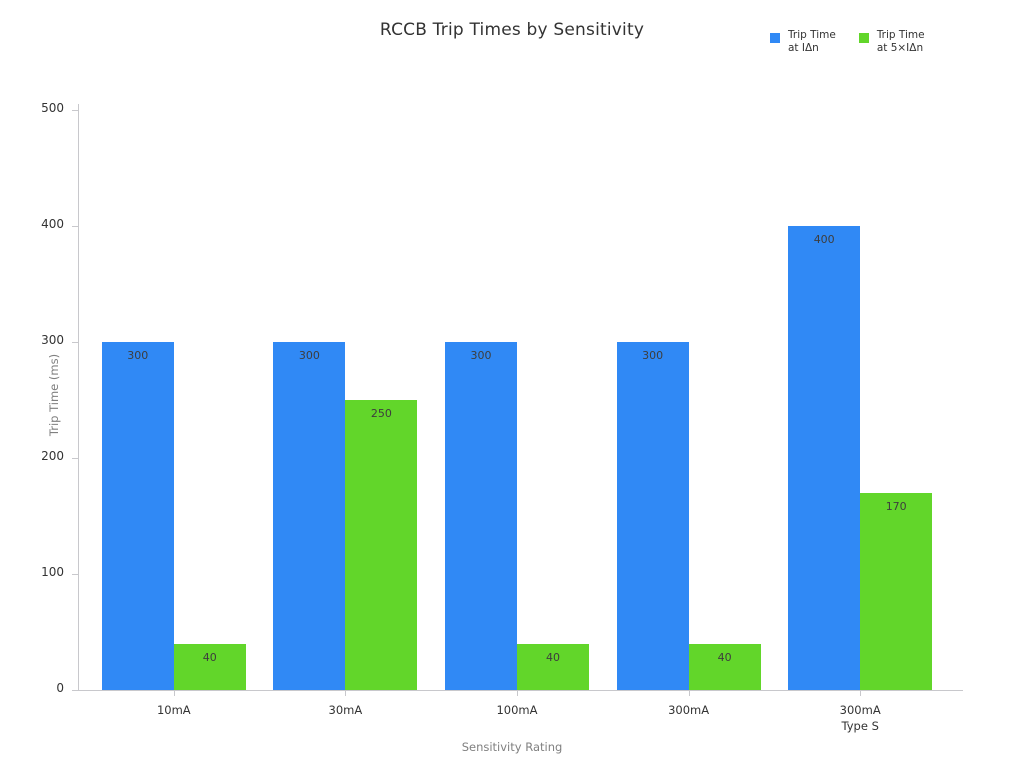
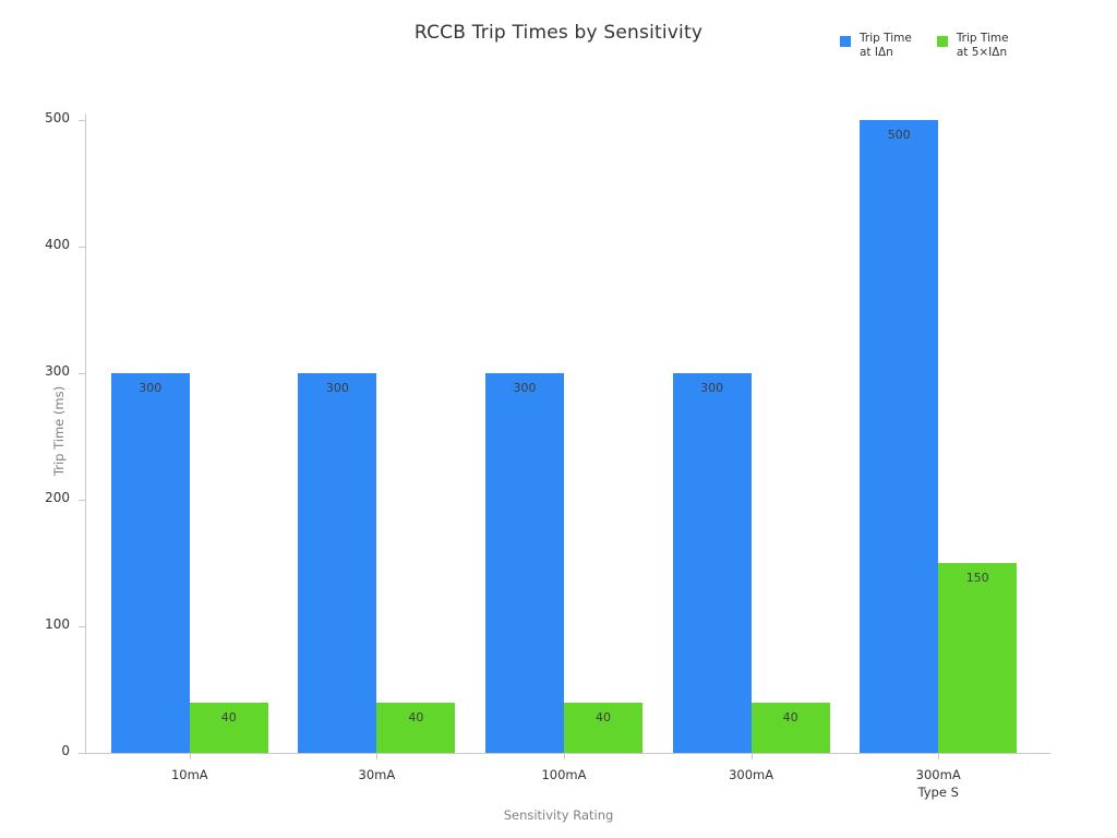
Trip Time at 5×IΔn/30mA: 250 -> 40
Trip Time at IΔn/300mA Type S: 400 -> 500
Trip Time at 5×IΔn/300mA Type S: 170 -> 150
